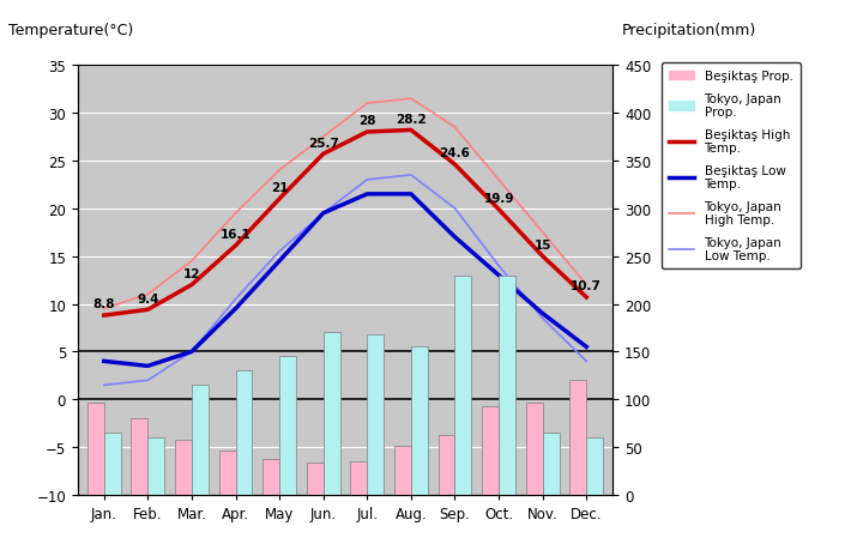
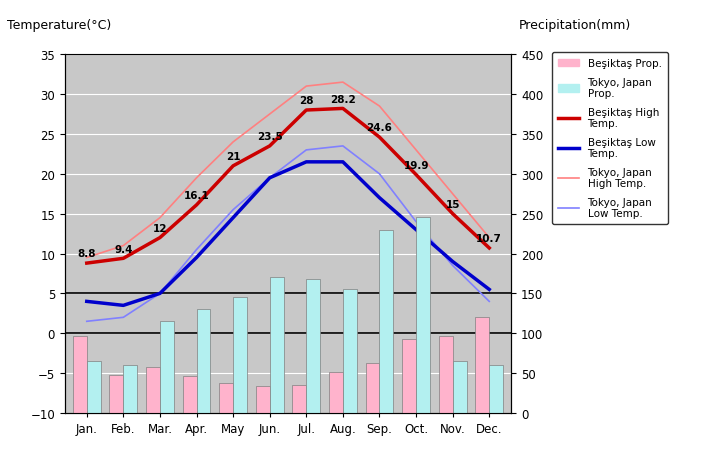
Beşiktaş Prop./Feb.: 80 -> 48
Beşiktaş High Temp./Jun.: 25.7 -> 23.5
Tokyo, Japan Prop./Oct.: 230 -> 246
